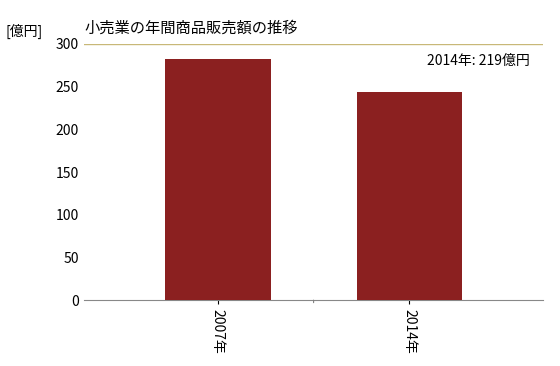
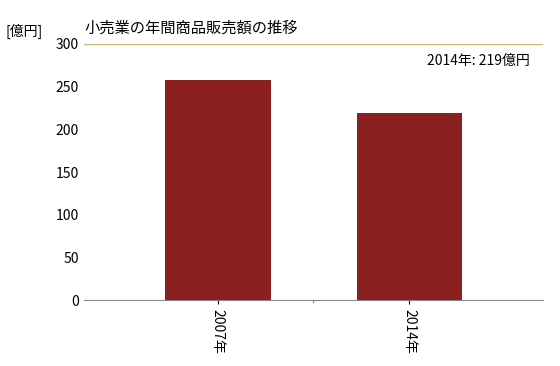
2007年: 282 -> 258
2014年: 244 -> 219
